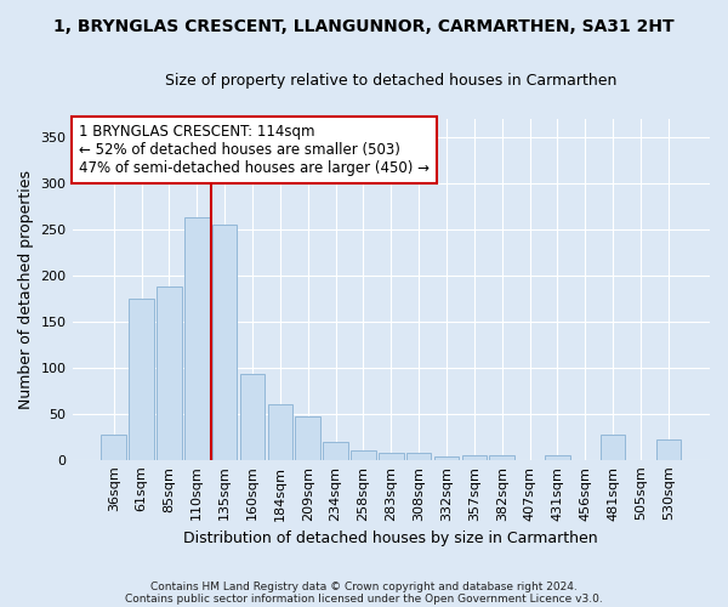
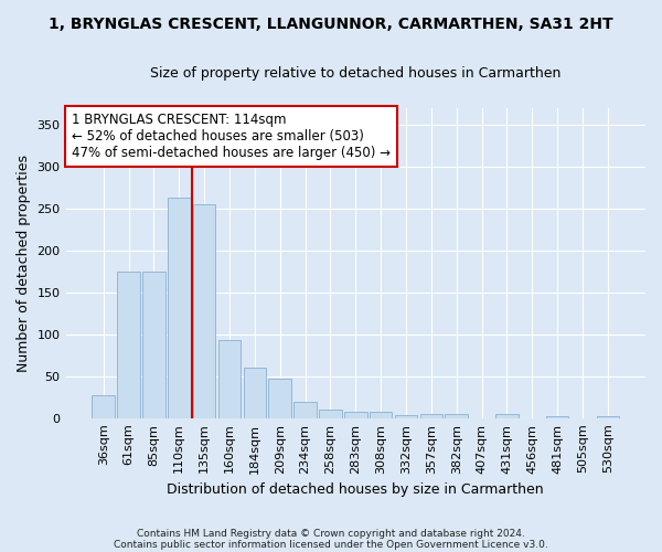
85sqm: 188 -> 175
481sqm: 28 -> 2
530sqm: 22 -> 3
